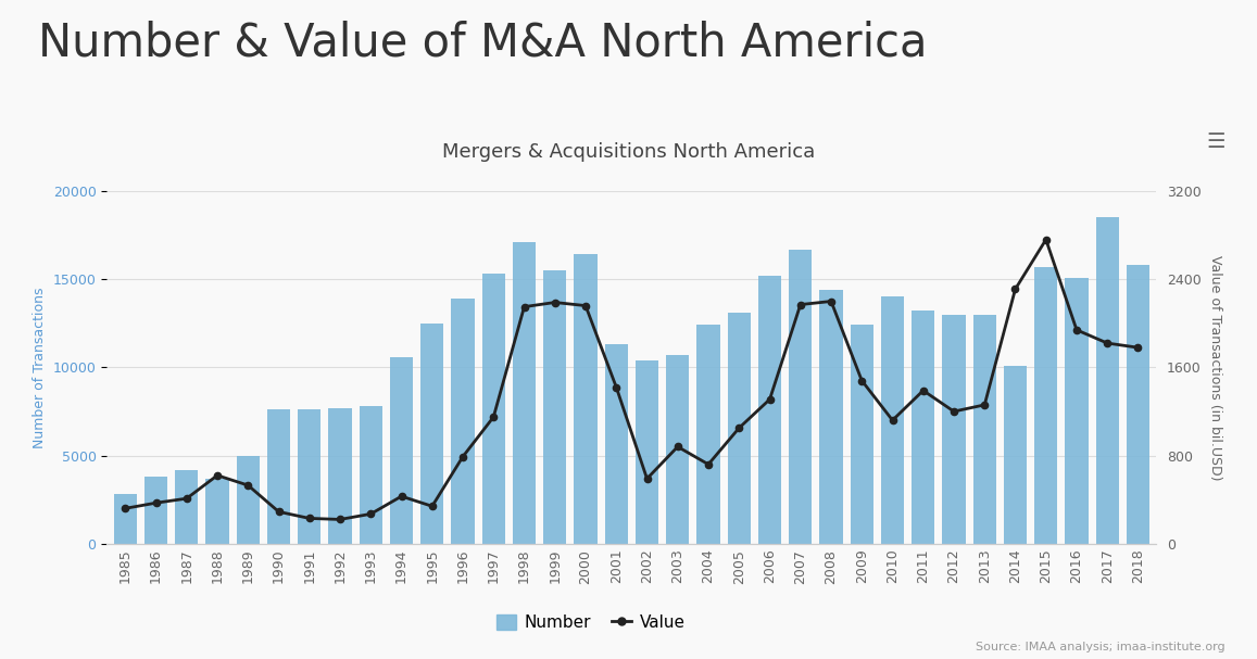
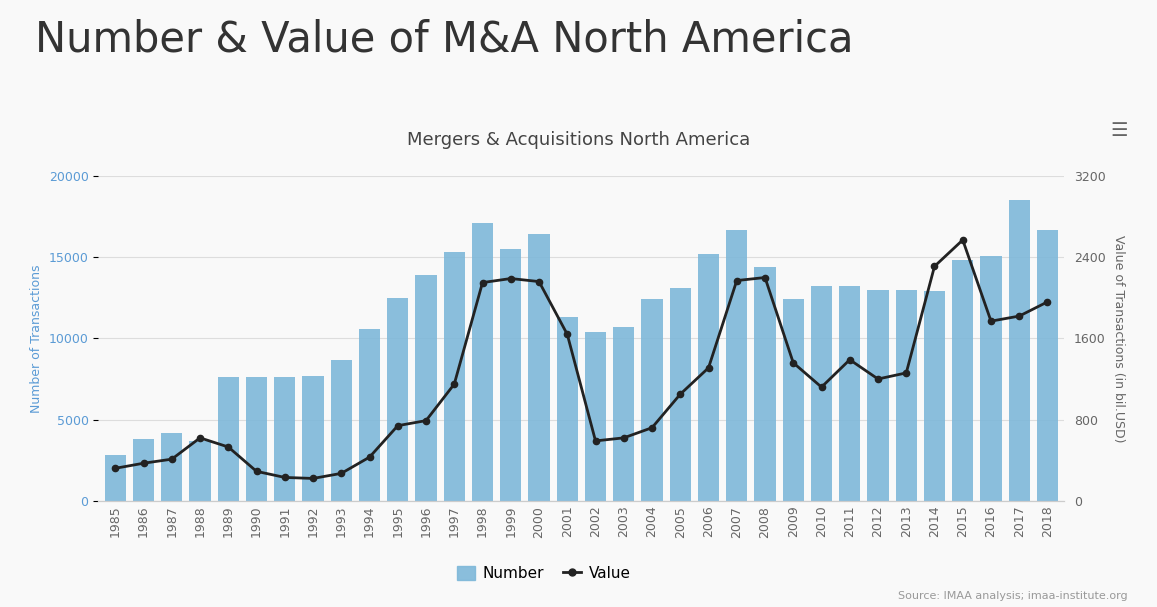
Number/1989: 5000 -> 7600
Number/1993: 7800 -> 8700
Value/1995: 340 -> 740
Value/2001: 1420 -> 1640
Value/2003: 880 -> 620
Value/2009: 1480 -> 1360
Number/2010: 14000 -> 13200
Number/2014: 10100 -> 12900
Number/2015: 15700 -> 14800
Value/2015: 2760 -> 2570
Value/2016: 1940 -> 1770
Number/2018: 15800 -> 16700
Value/2018: 1780 -> 1960
